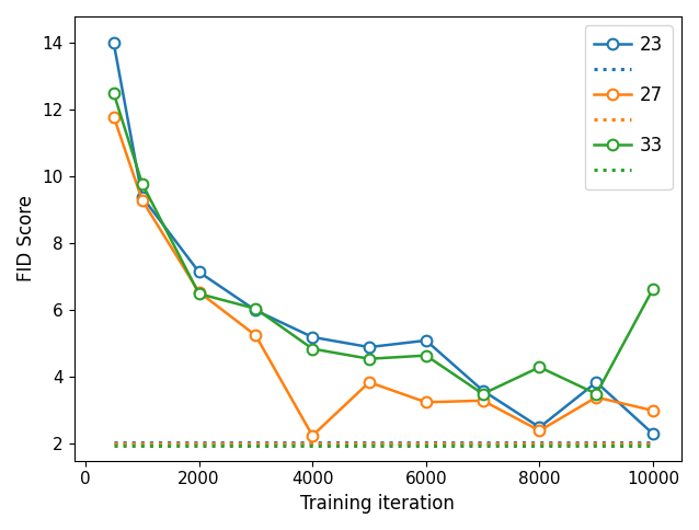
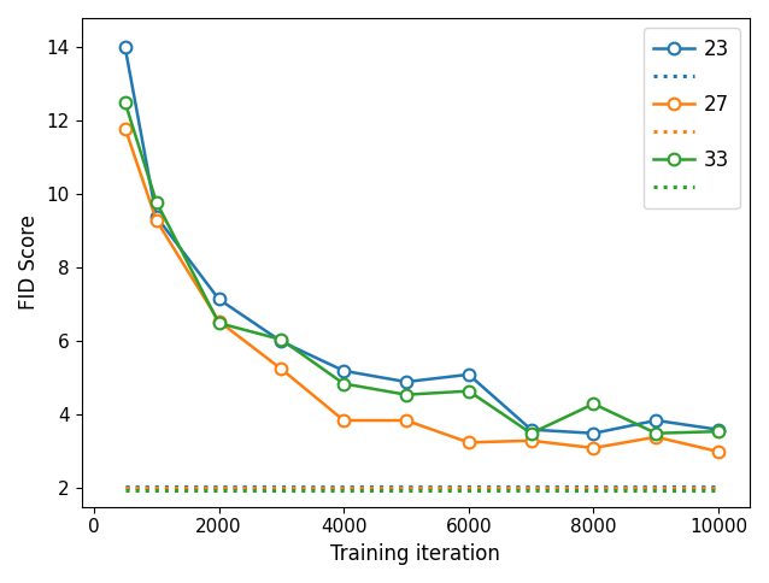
27/4000: 2.25 -> 3.85
23/8000: 2.50 -> 3.50
27/8000: 2.40 -> 3.10
23/10000: 2.30 -> 3.60
33/10000: 6.65 -> 3.55
